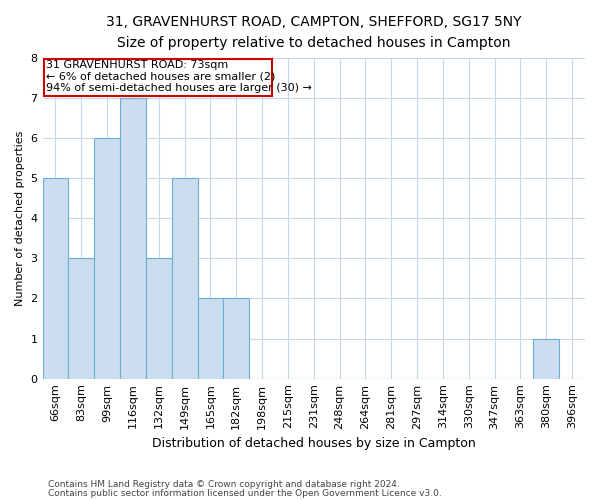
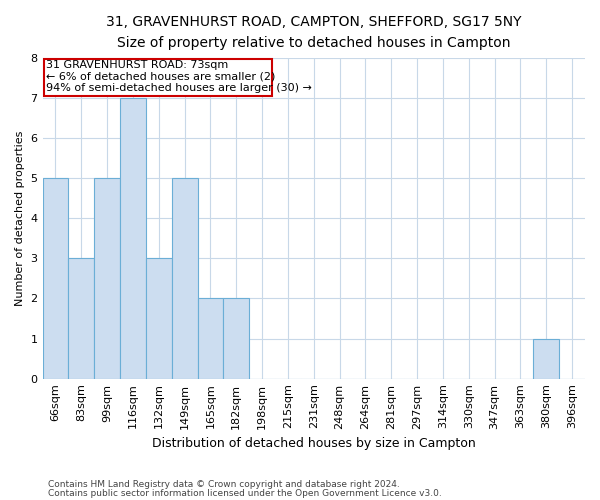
99sqm: 6 -> 5
